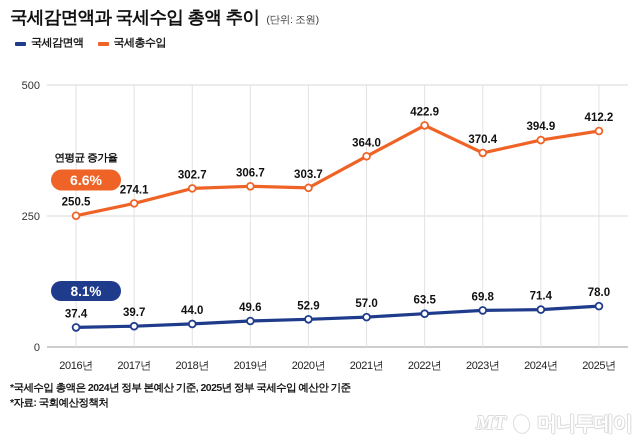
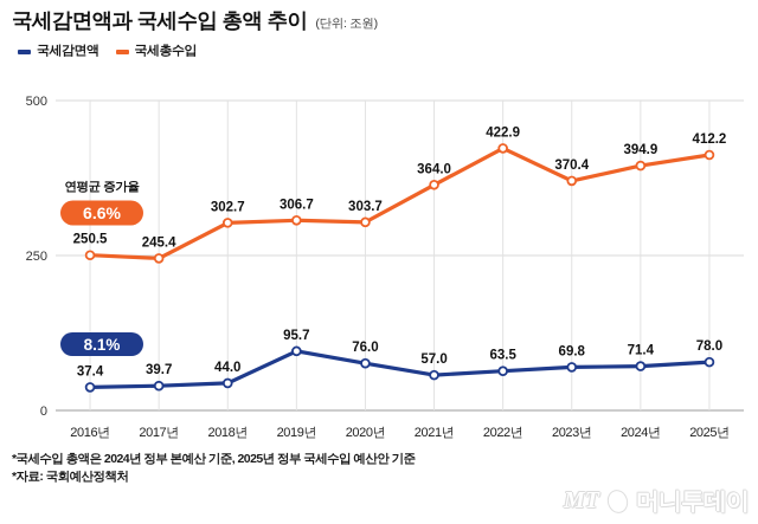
국세총수입/2017년: 274.1 -> 245.4
국세감면액/2019년: 49.6 -> 95.7
국세감면액/2020년: 52.9 -> 76.0
